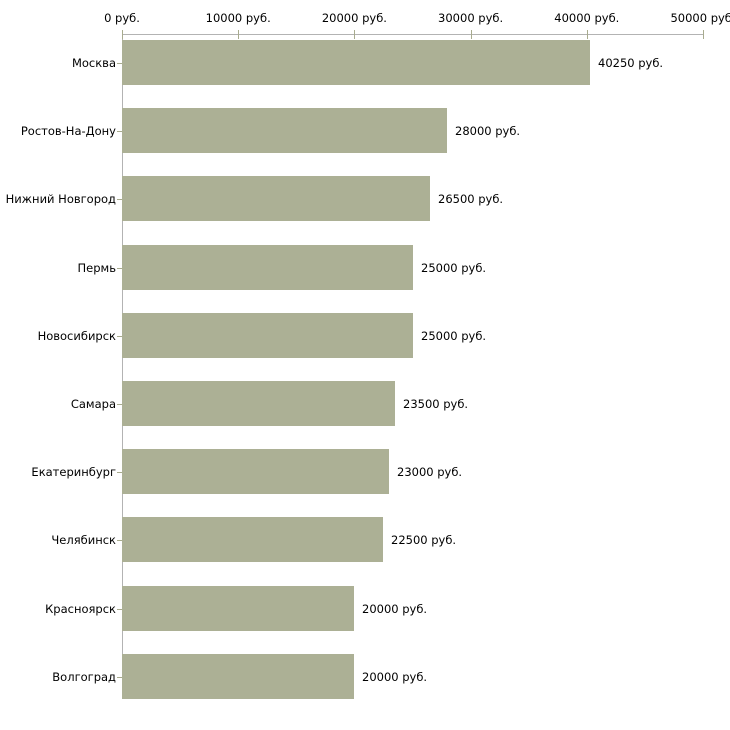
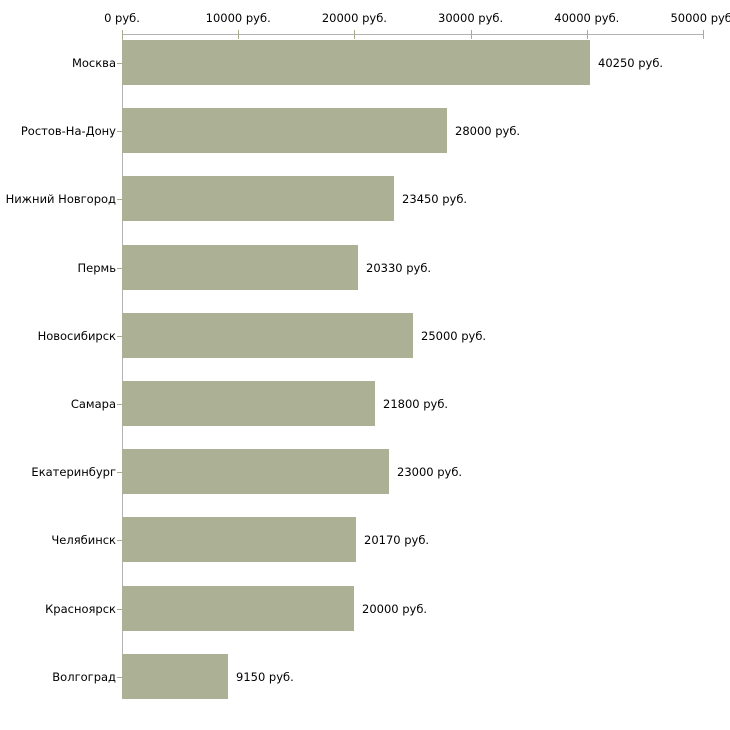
Нижний Новгород: 26500 -> 23450
Пермь: 25000 -> 20330
Самара: 23500 -> 21800
Челябинск: 22500 -> 20170
Волгоград: 20000 -> 9150
